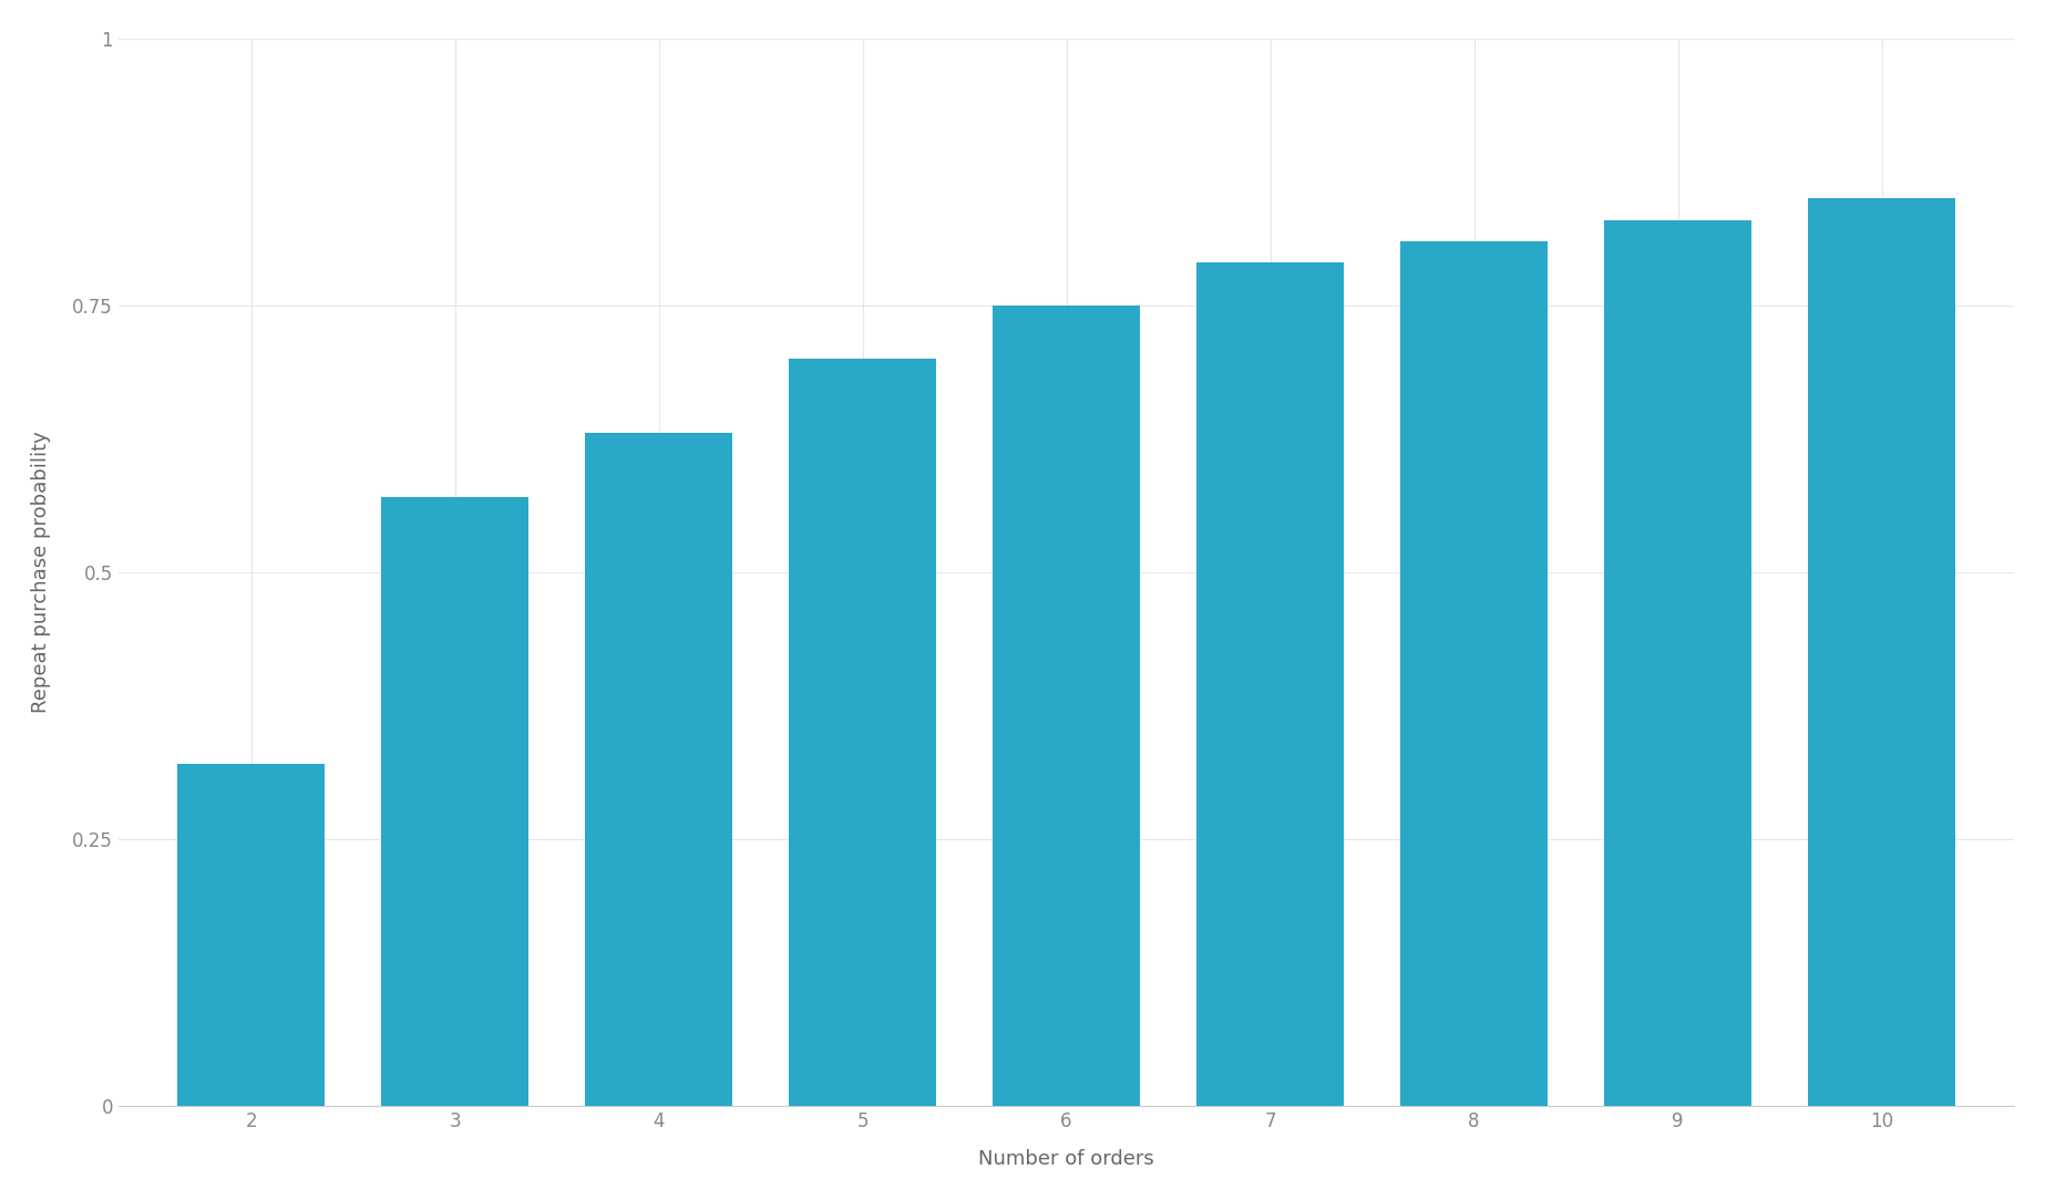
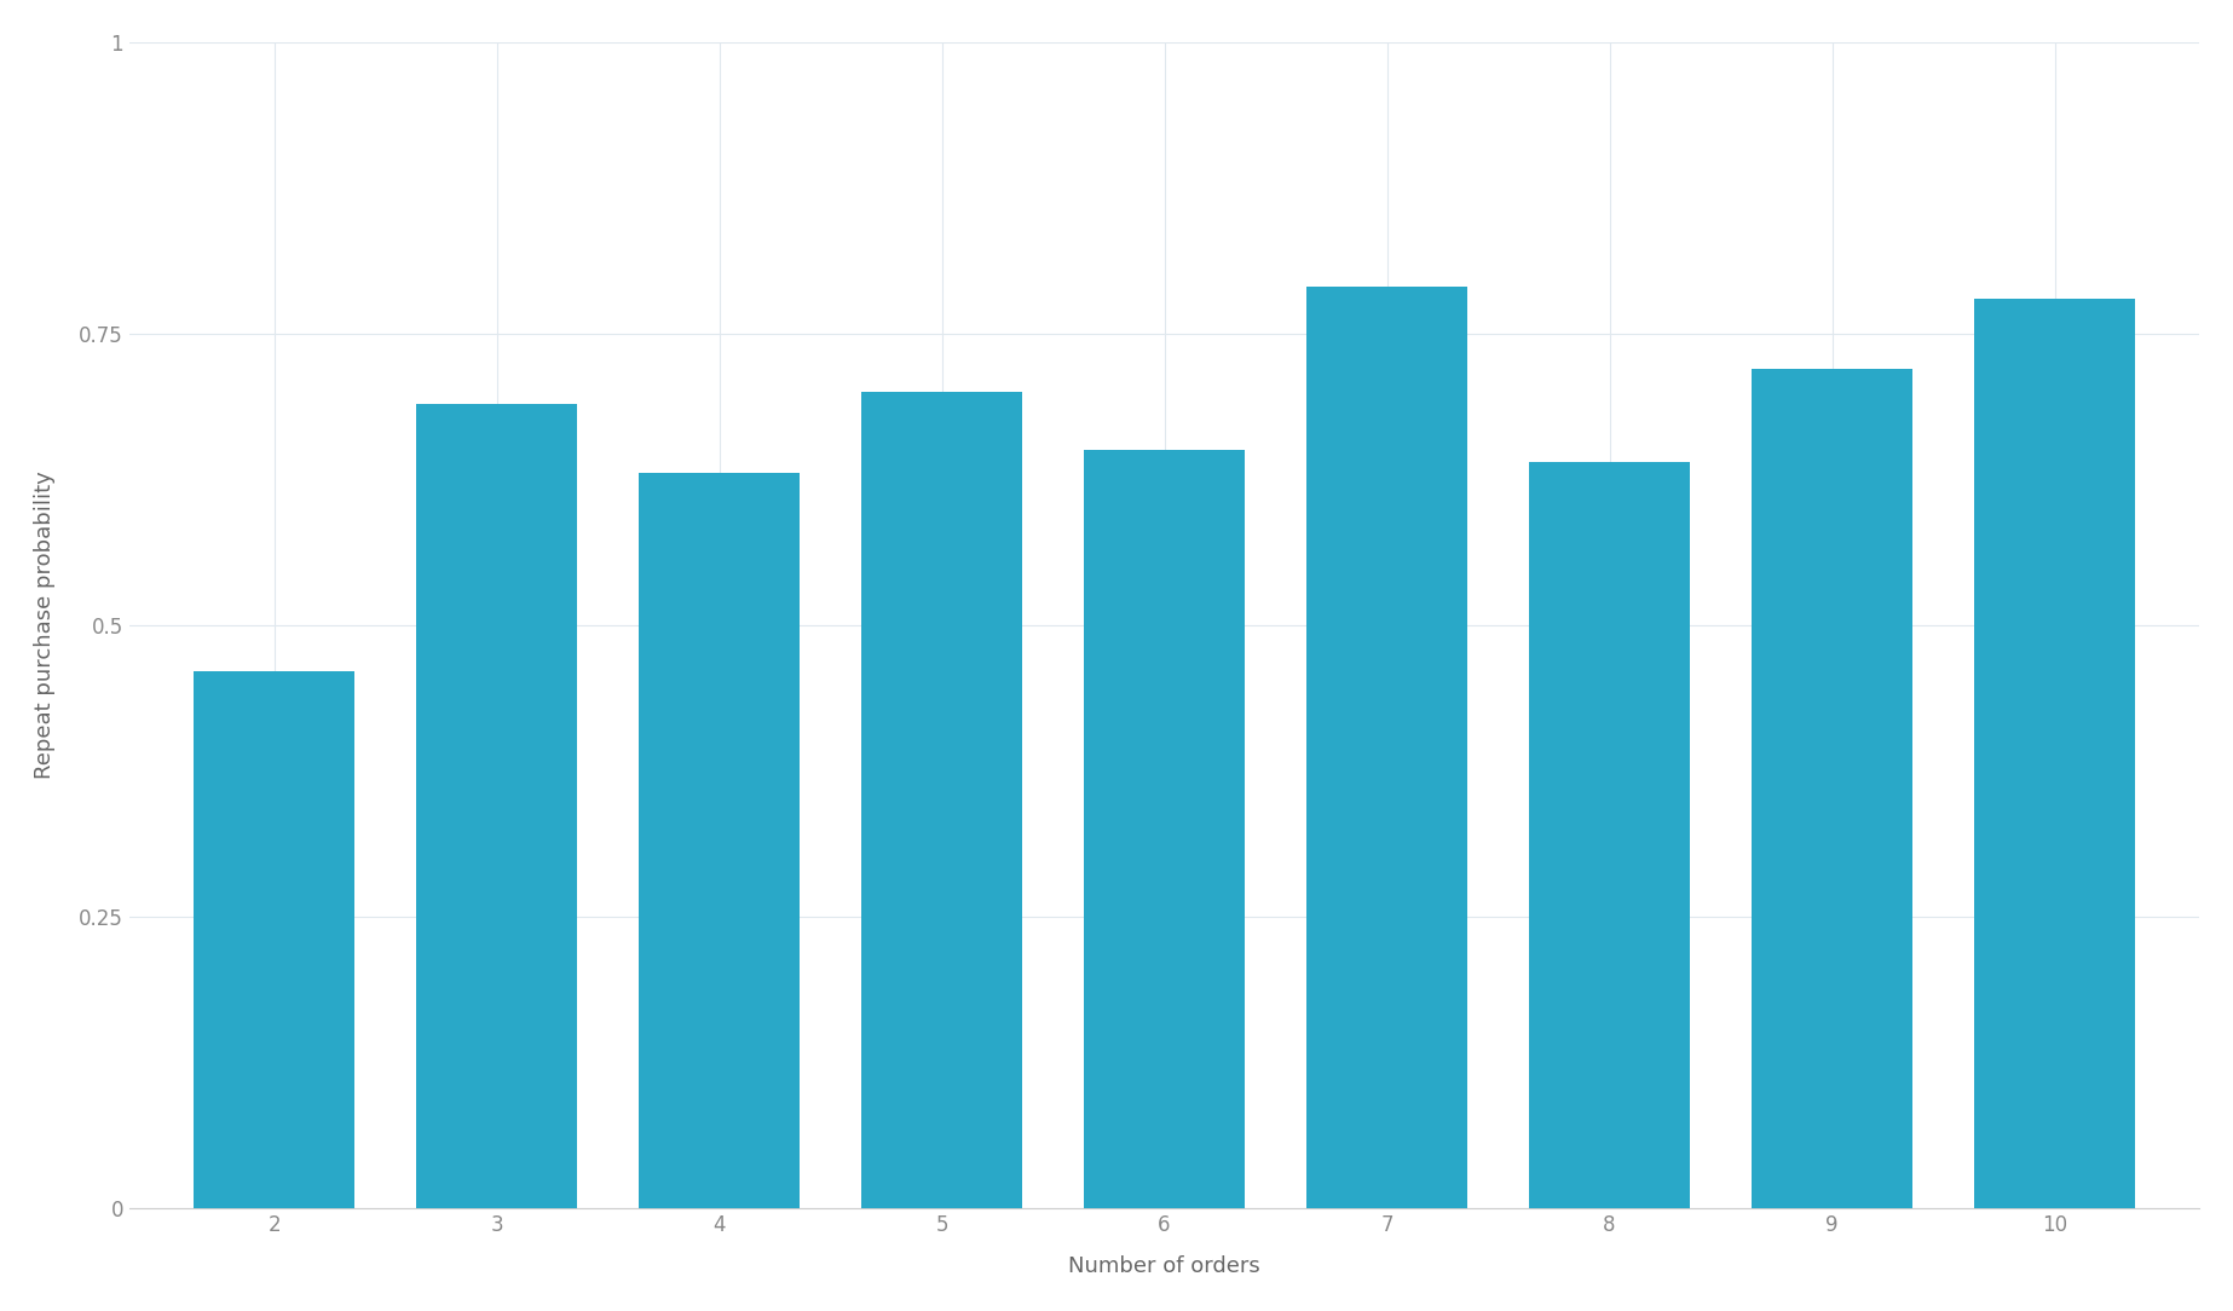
2: 0.32 -> 0.46
3: 0.57 -> 0.69
6: 0.75 -> 0.65
8: 0.81 -> 0.64
9: 0.83 -> 0.72
10: 0.85 -> 0.78
